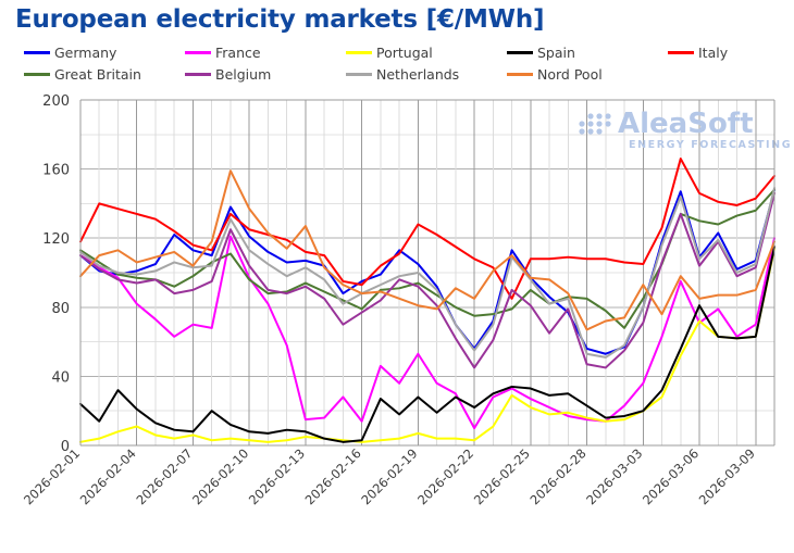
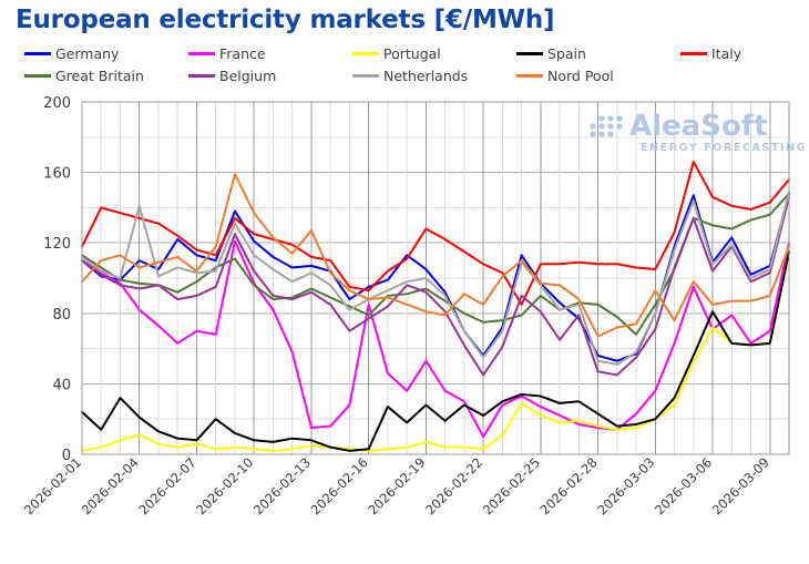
Germany/2026-02-04: 101 -> 110
Netherlands/2026-02-04: 99 -> 141
France/2026-02-16: 14 -> 85
